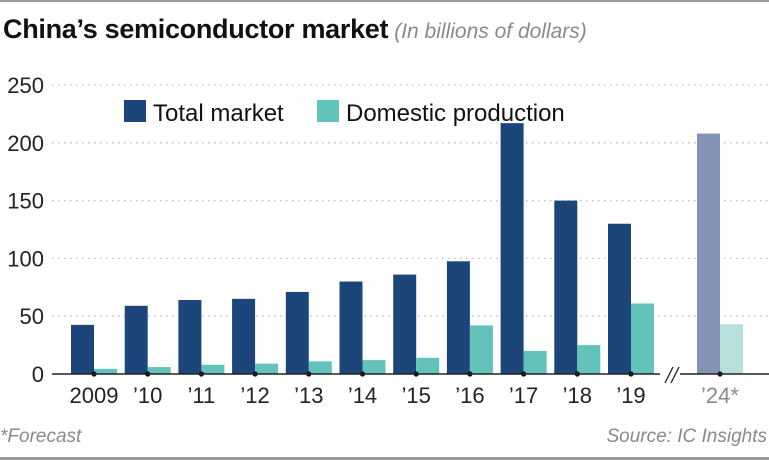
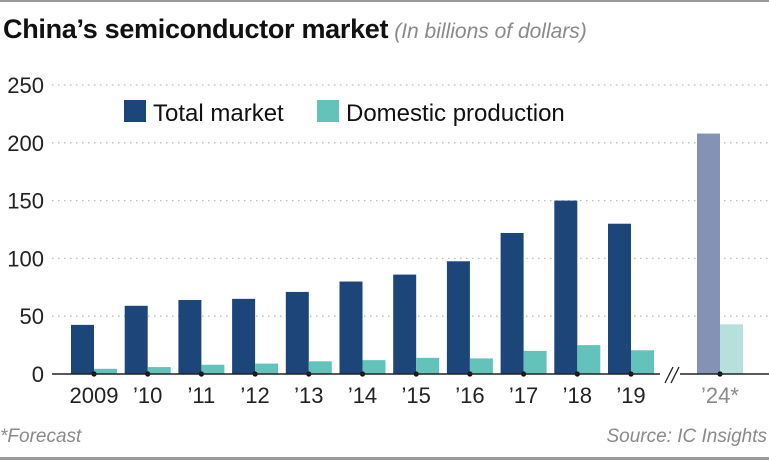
Domestic production/’16: 42 -> 14
Total market/’17: 217 -> 122
Domestic production/’19: 61 -> 20
